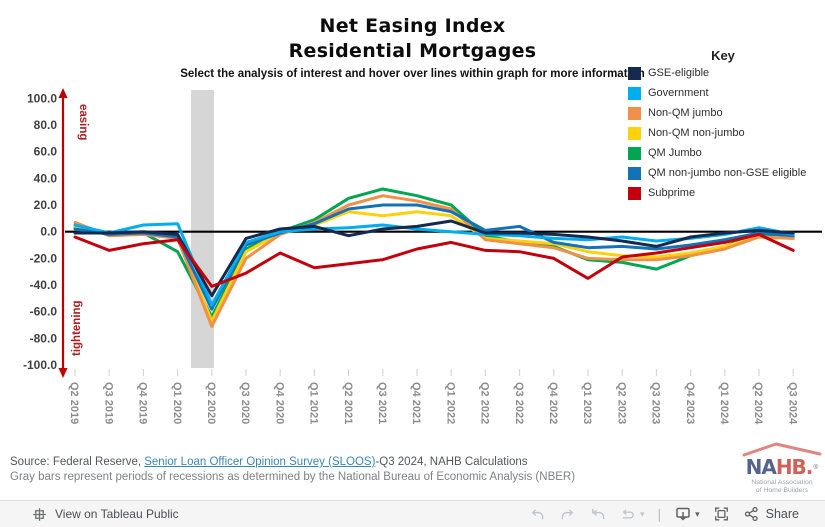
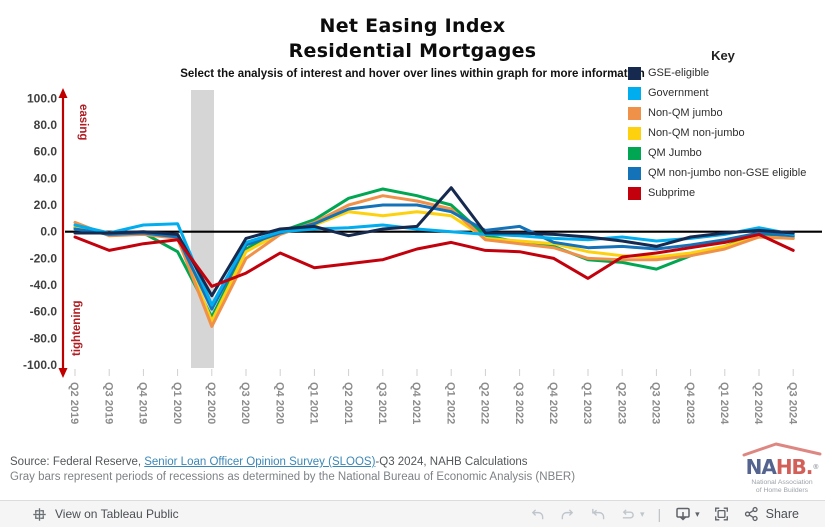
GSE-eligible/Q1 2022: 8 -> 33
